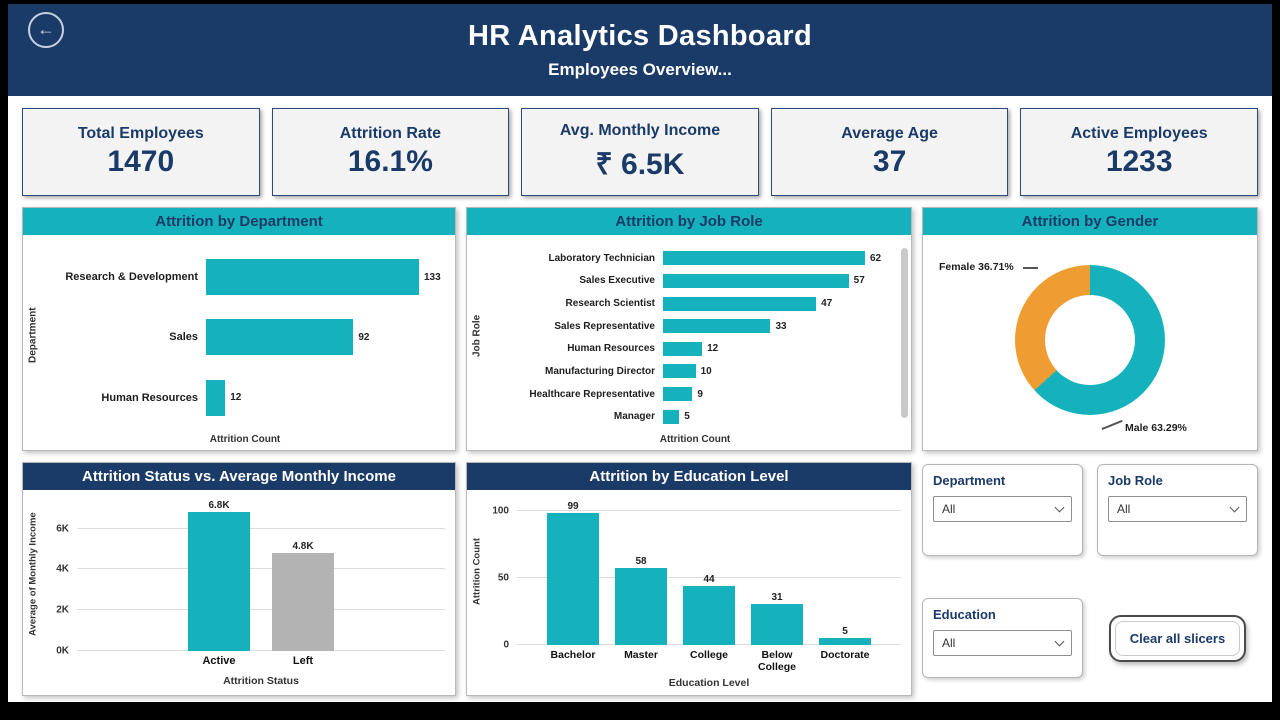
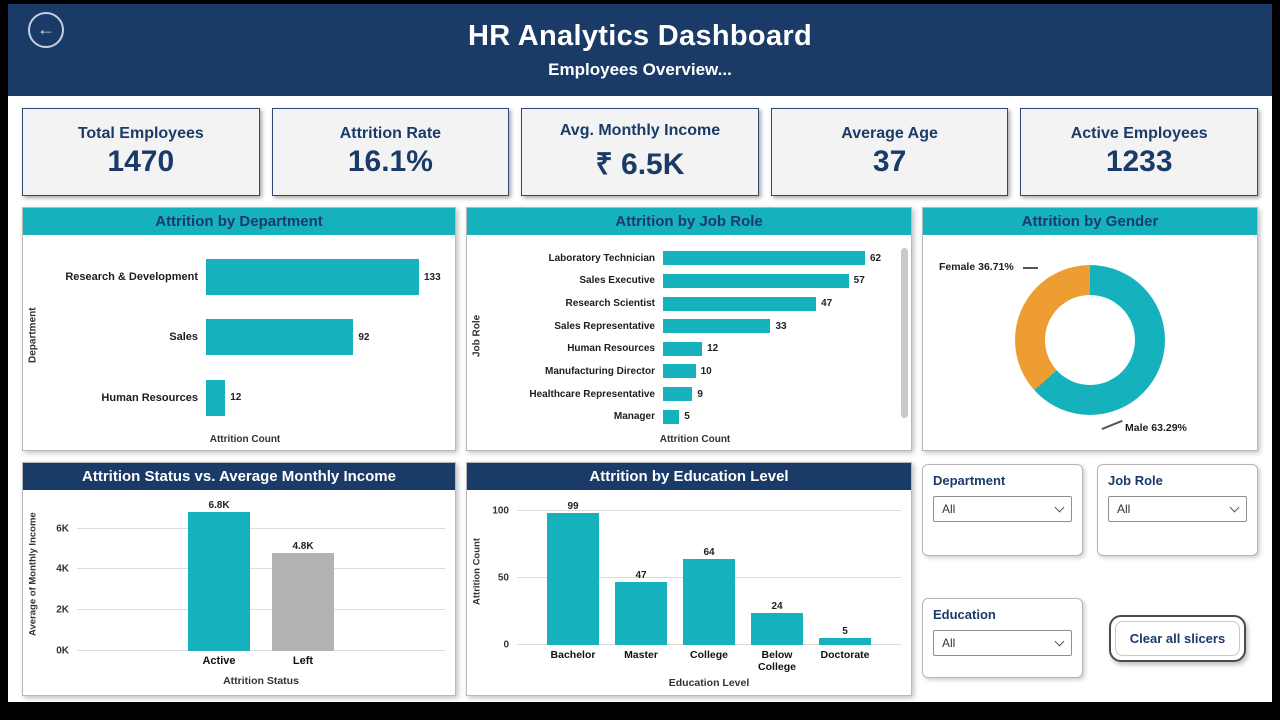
Attrition by Education Level/Master: 58 -> 47
Attrition by Education Level/College: 44 -> 64
Attrition by Education Level/Below College: 31 -> 24
